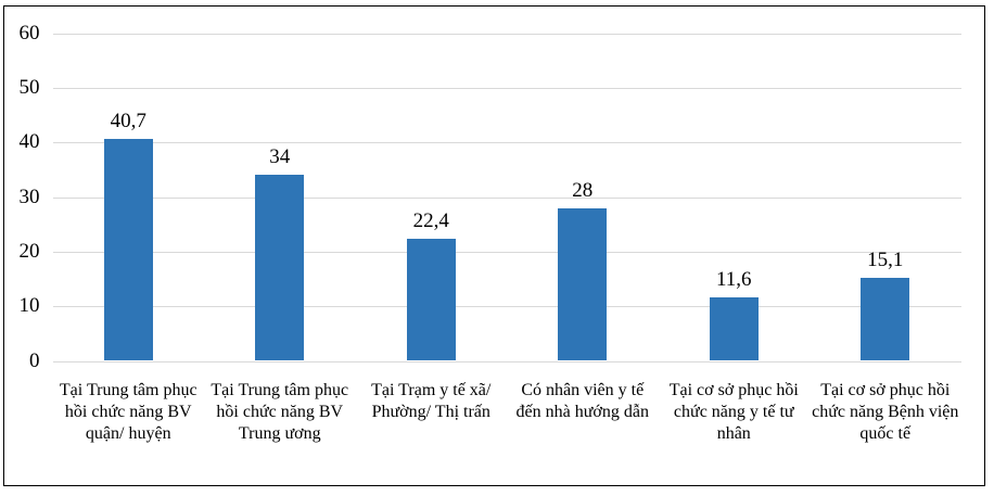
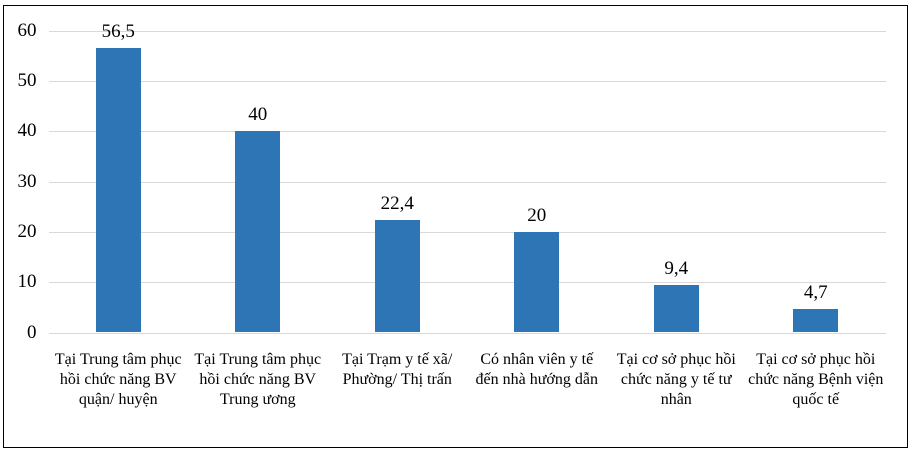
Tại Trung tâm phục hồi chức năng BV quận/ huyện: 40,7 -> 56,5
Tại Trung tâm phục hồi chức năng BV Trung ương: 34 -> 40
Có nhân viên y tế đến nhà hướng dẫn: 28 -> 20
Tại cơ sở phục hồi chức năng y tế tư nhân: 11,6 -> 9,4
Tại cơ sở phục hồi chức năng Bệnh viện quốc tế: 15,1 -> 4,7
